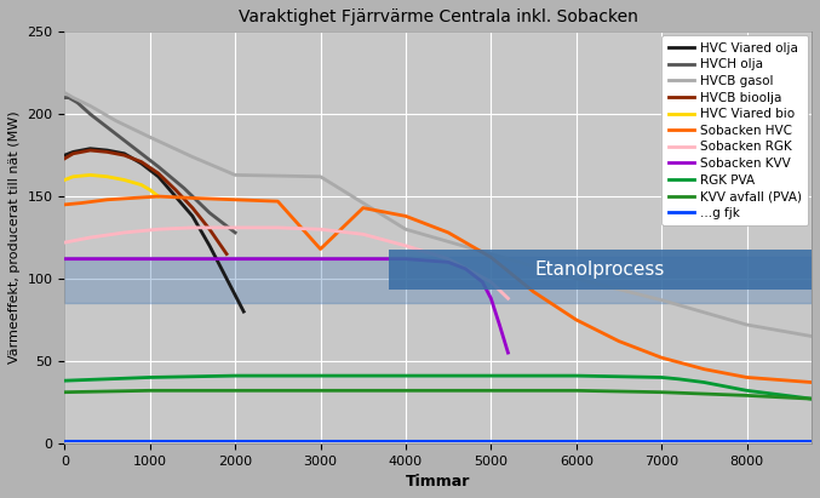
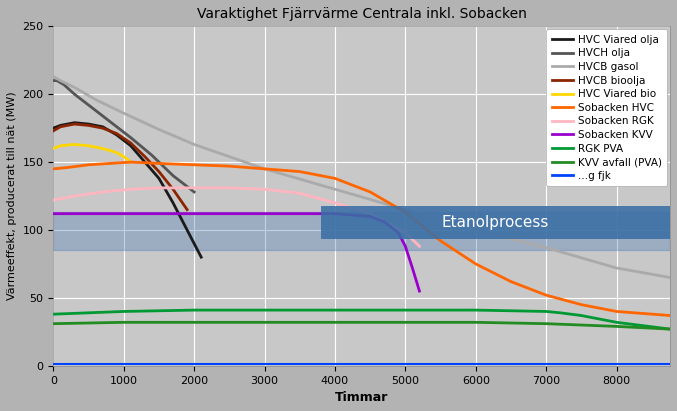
HVCB gasol/3000: 162 -> 145
Sobacken HVC/3000: 118 -> 145
